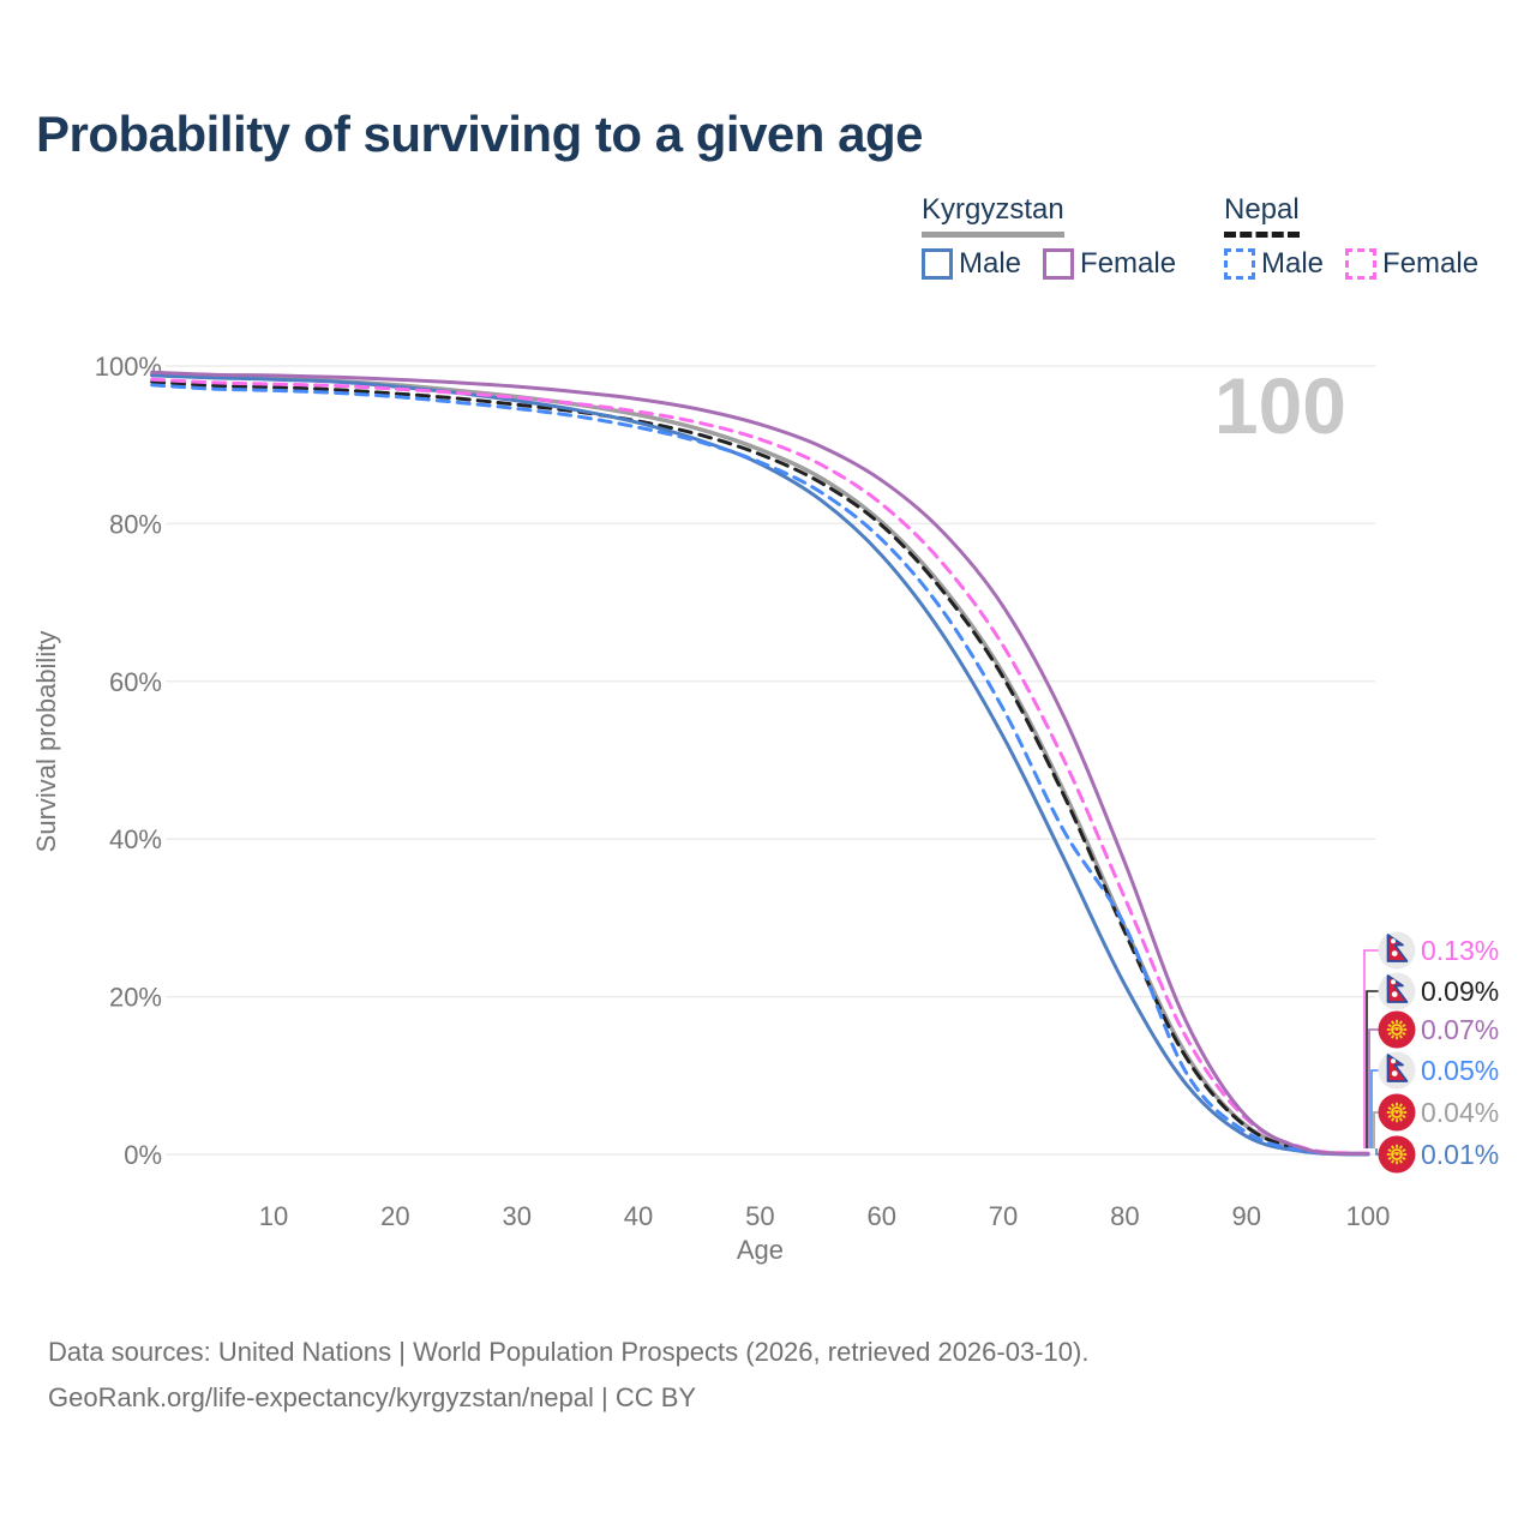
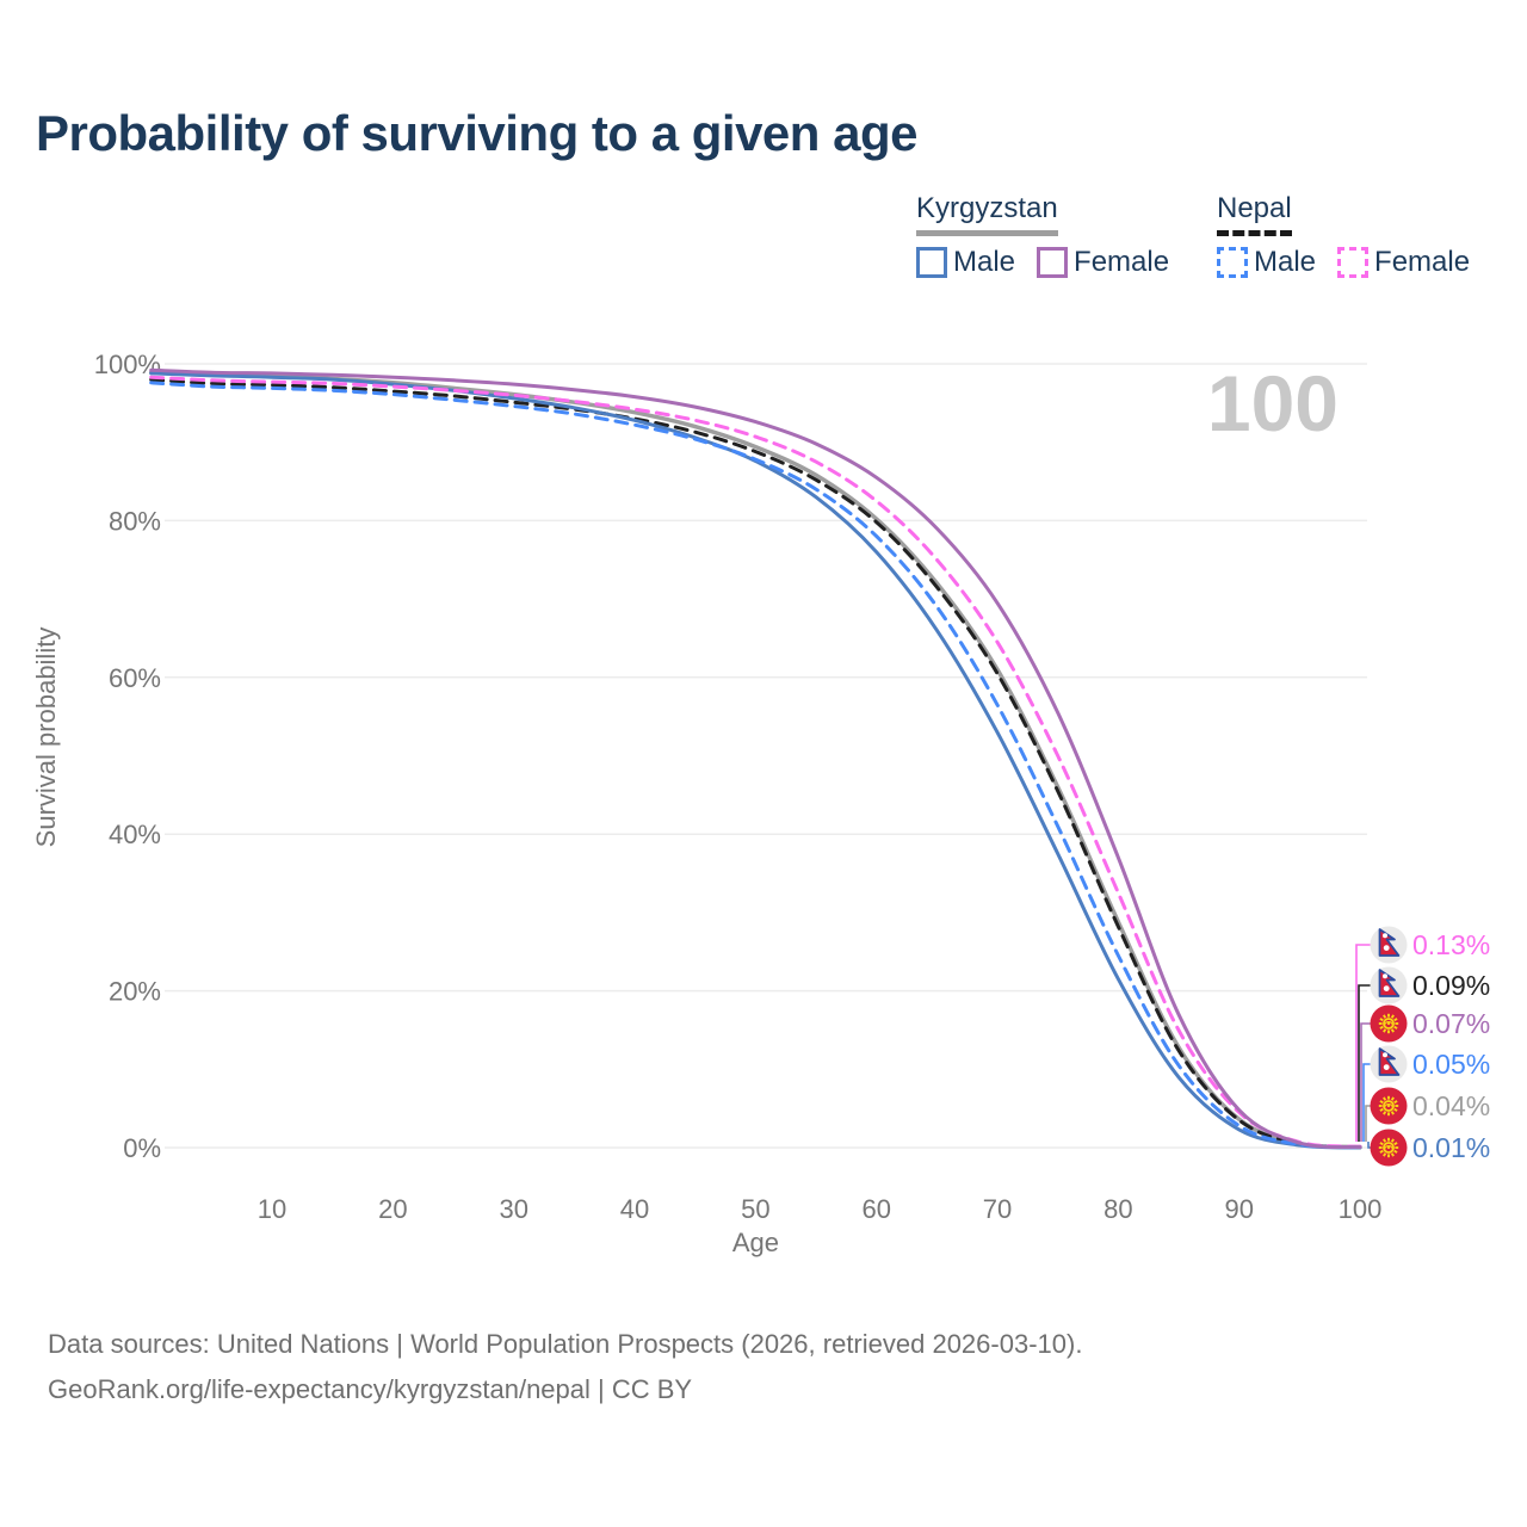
Nepal Male/80: 29% -> 24%
